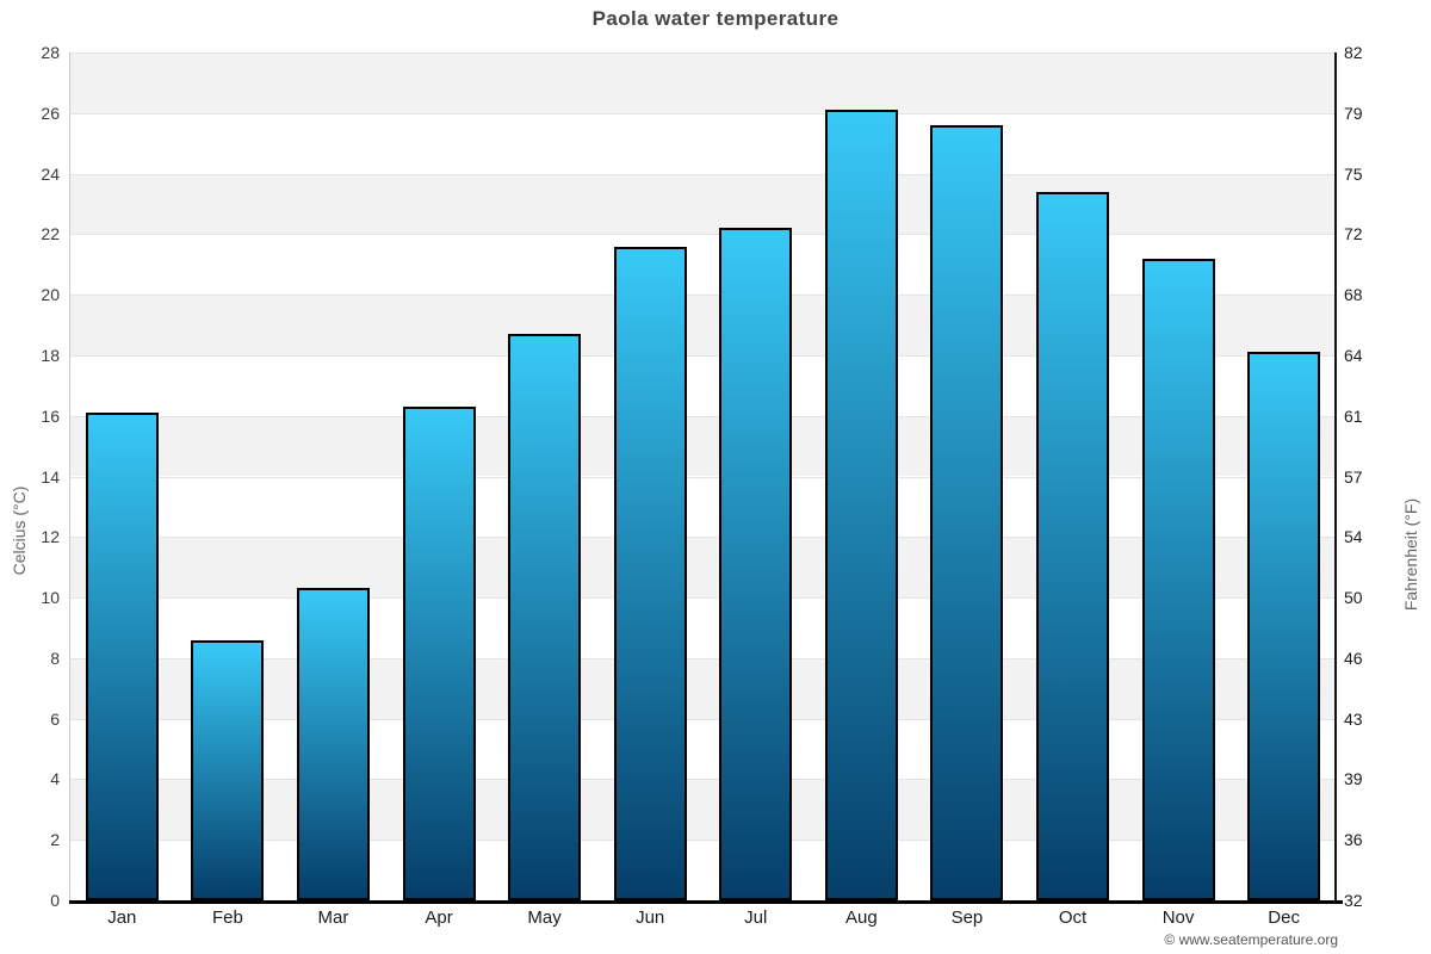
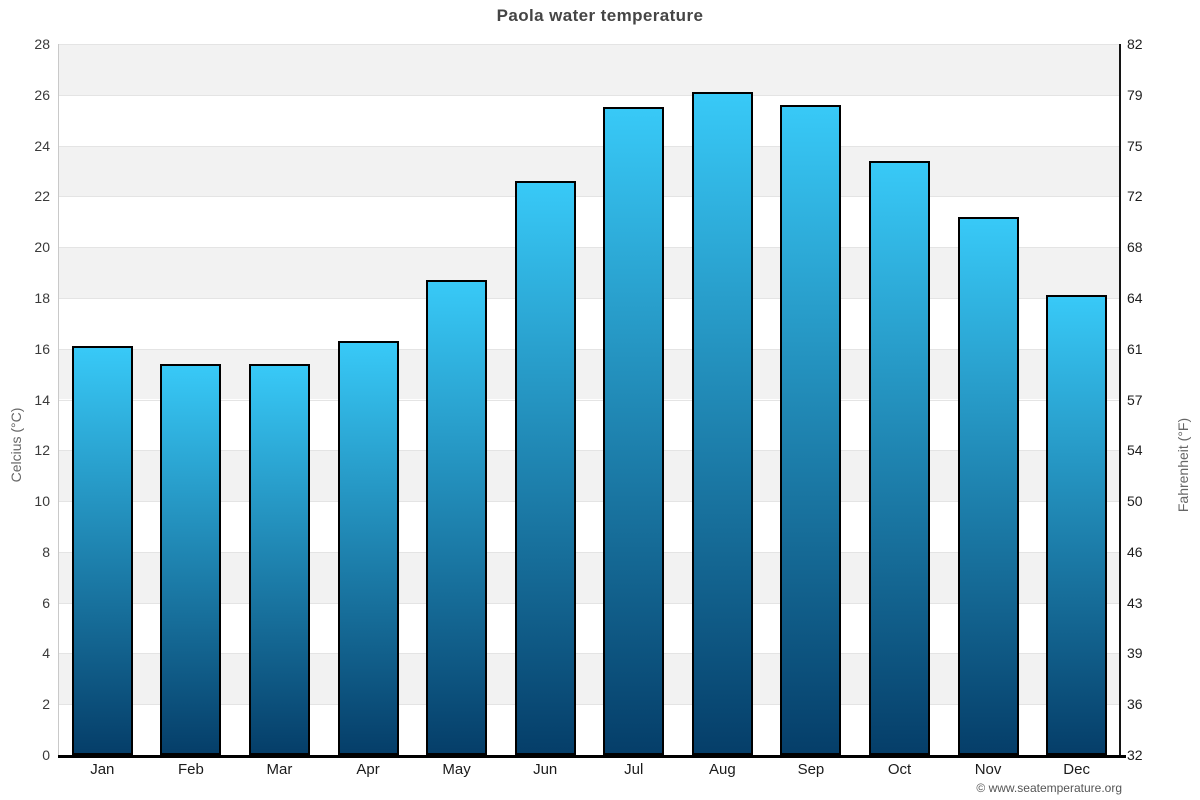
Feb: 8.6 -> 15.4
Mar: 10.3 -> 15.4
Jun: 21.6 -> 22.6
Jul: 22.2 -> 25.5
